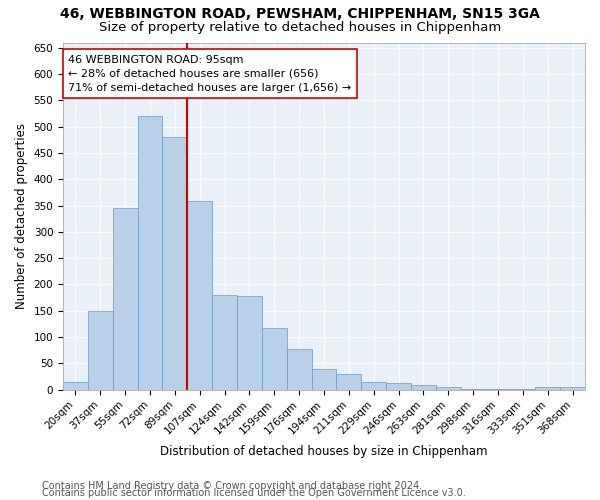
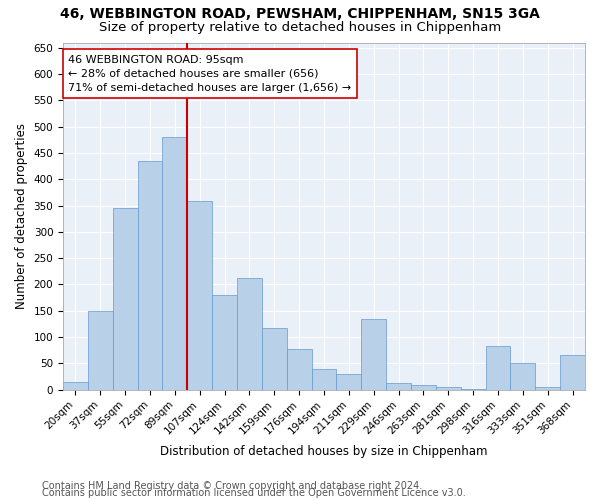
72sqm: 520 -> 434
142sqm: 178 -> 212
229sqm: 15 -> 134
316sqm: 1 -> 82
333sqm: 1 -> 50
368sqm: 5 -> 66
